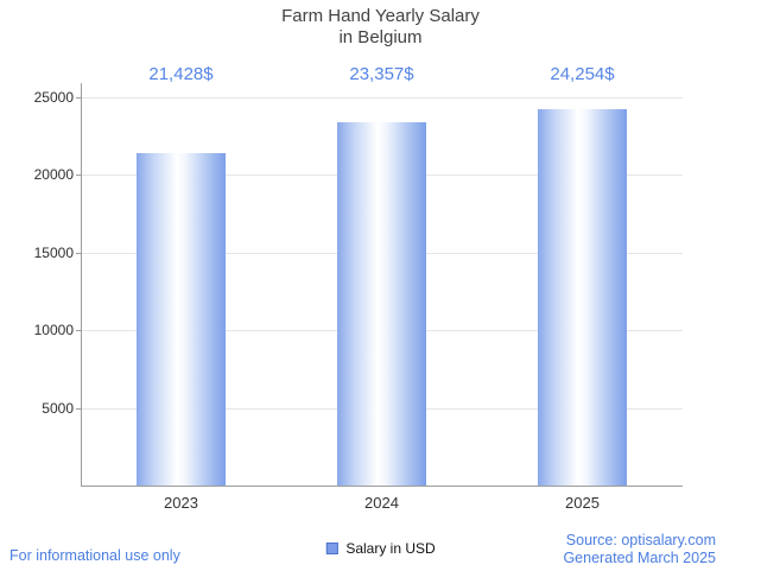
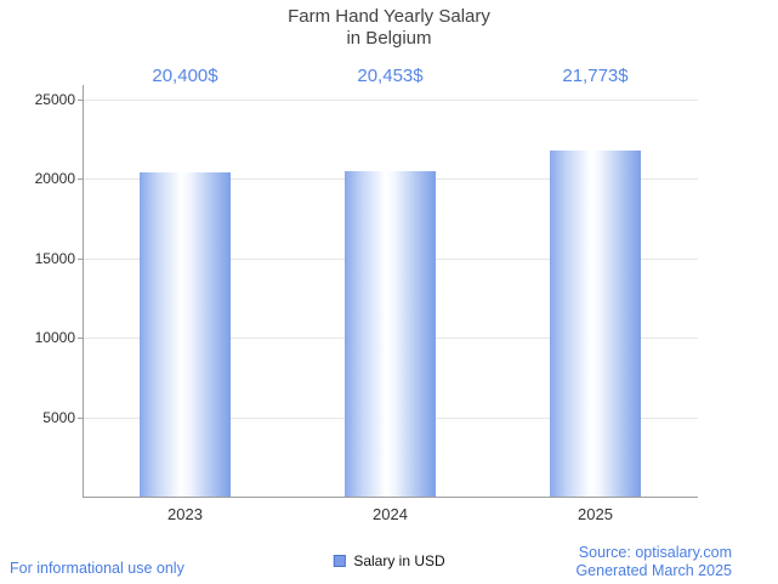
2023: 21,428 -> 20,400
2024: 23,357 -> 20,453
2025: 24,254 -> 21,773
